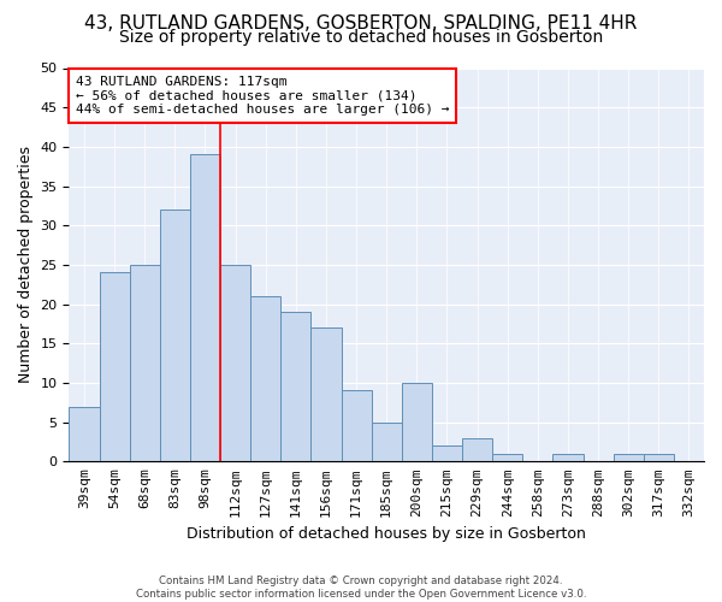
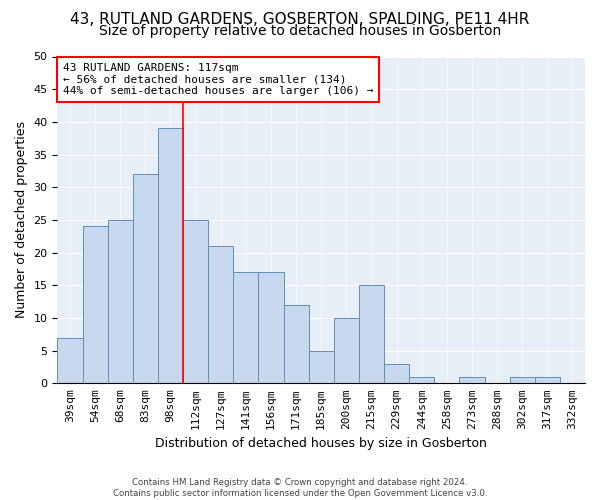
141sqm: 19 -> 17
171sqm: 9 -> 12
215sqm: 2 -> 15
